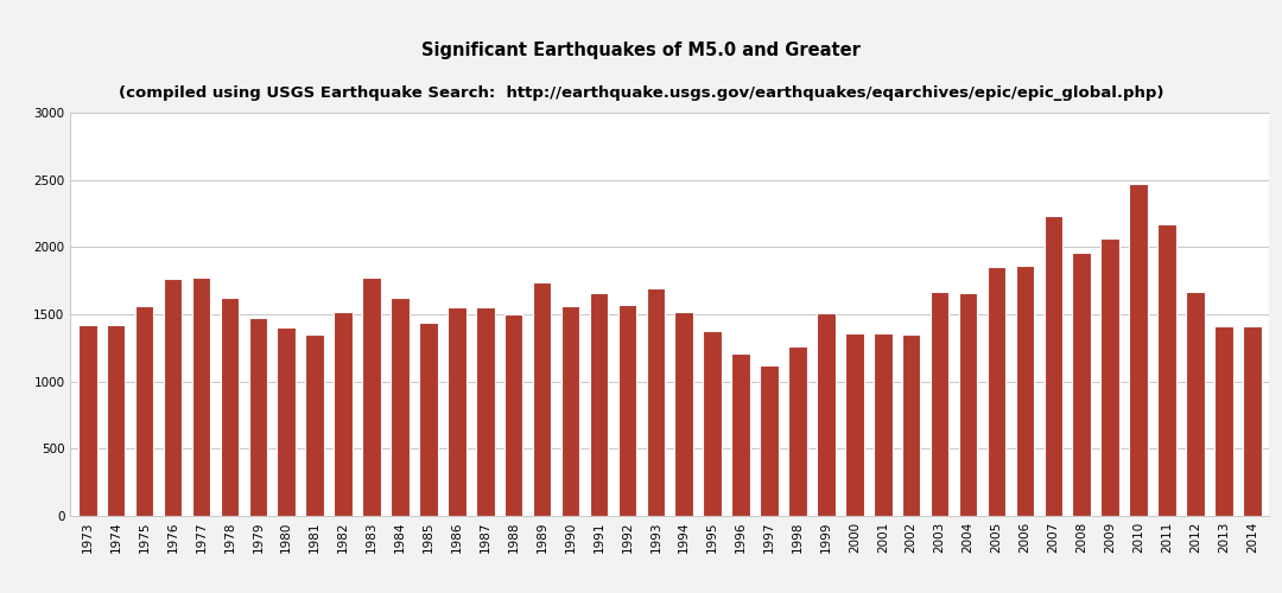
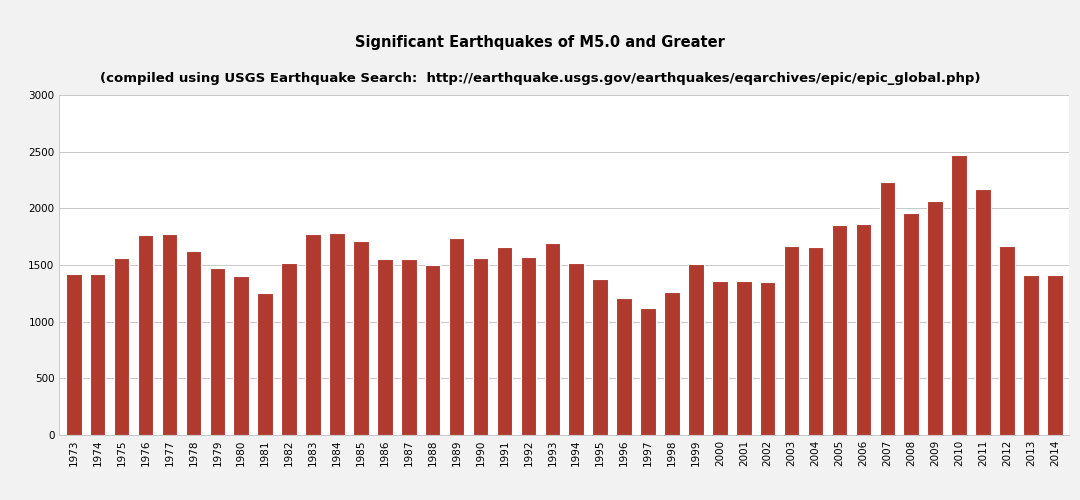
1981: 1350 -> 1250
1984: 1620 -> 1780
1985: 1440 -> 1720
